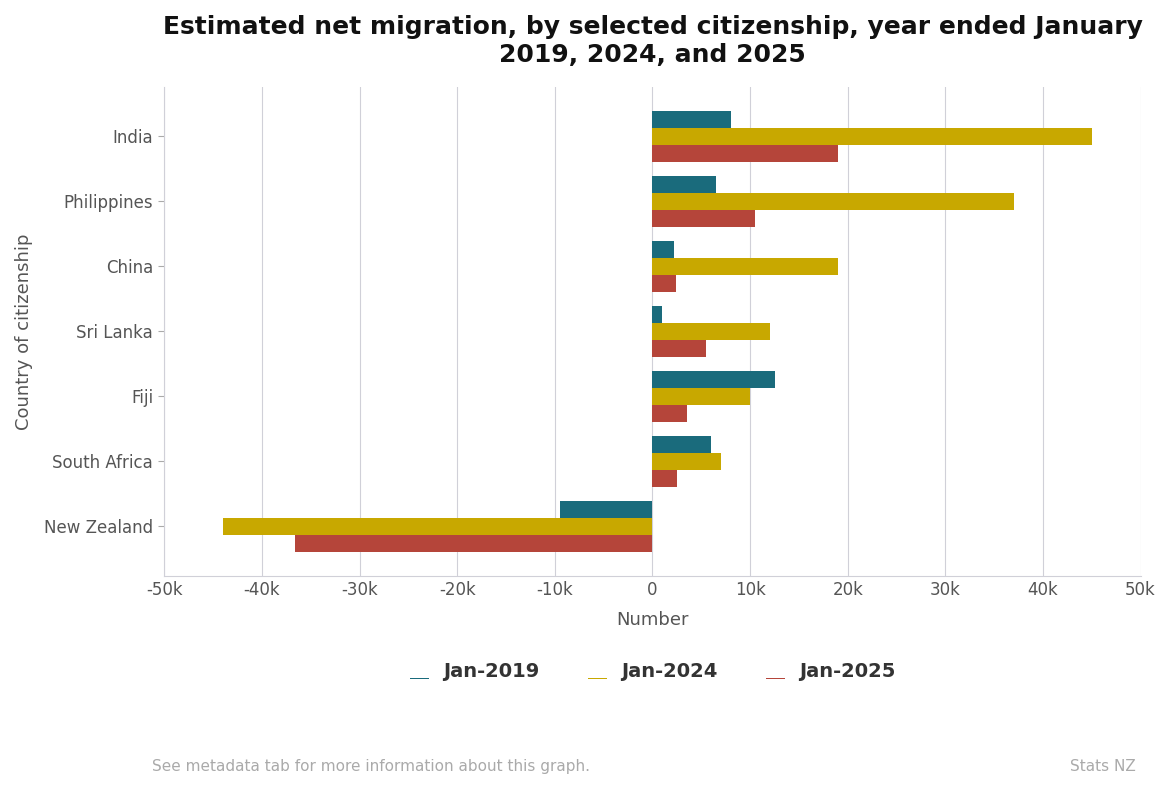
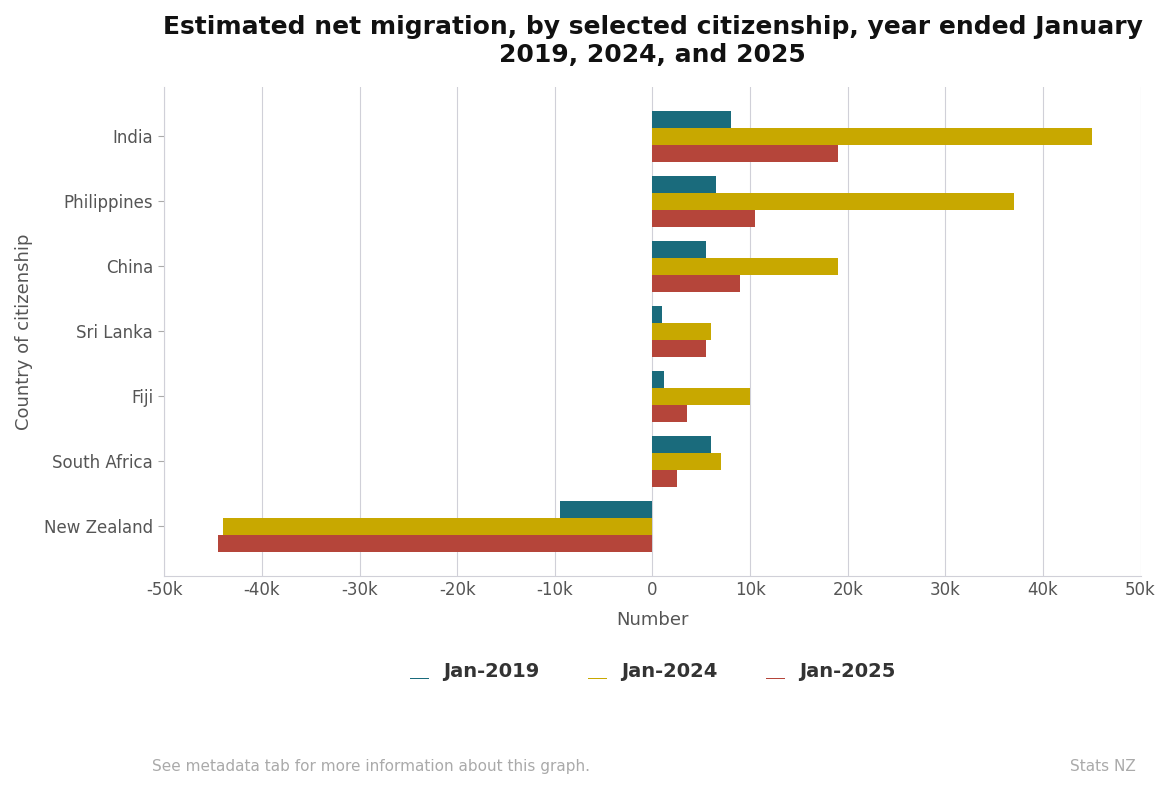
Jan-2019/China: 2.2k -> 5.5k
Jan-2025/China: 2.4k -> 9.0k
Jan-2024/Sri Lanka: 12k -> 6k
Jan-2019/Fiji: 12.6k -> 1.2k
Jan-2025/New Zealand: -36.6k -> -44.5k
